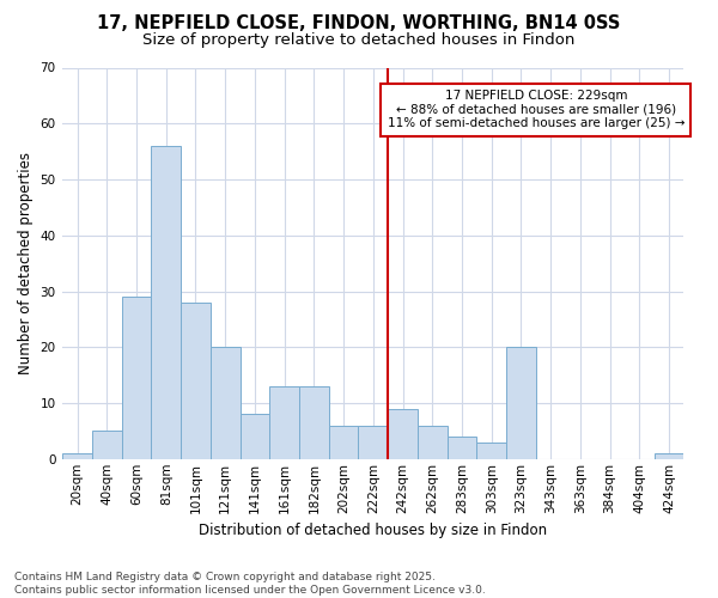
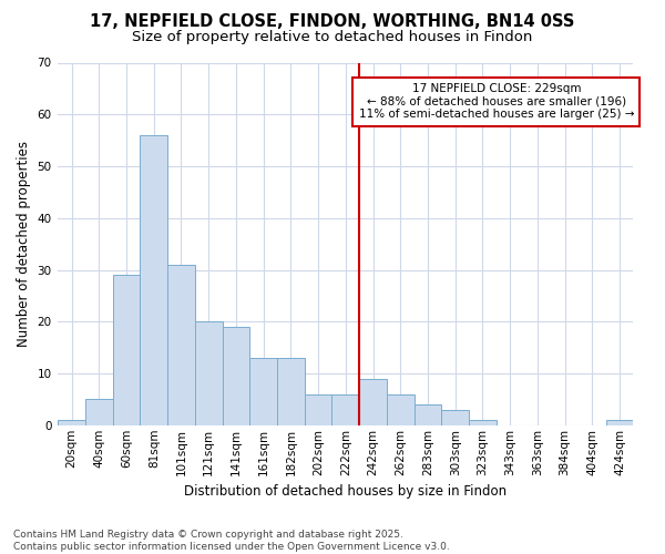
101sqm: 28 -> 31
141sqm: 8 -> 19
323sqm: 20 -> 1
